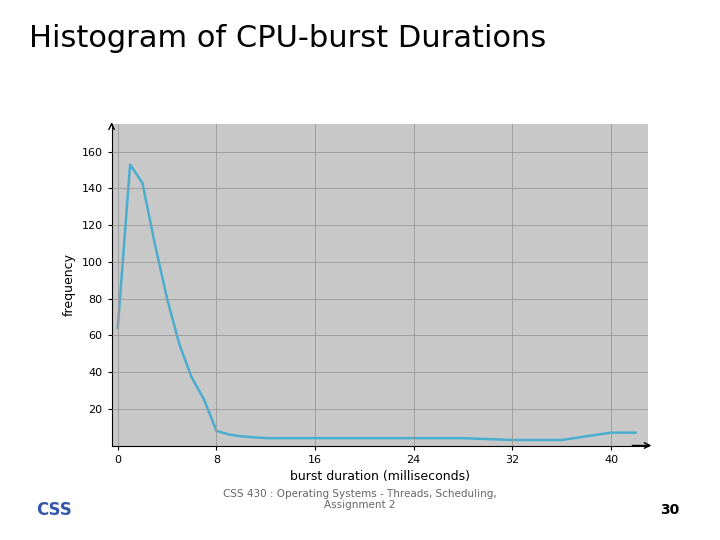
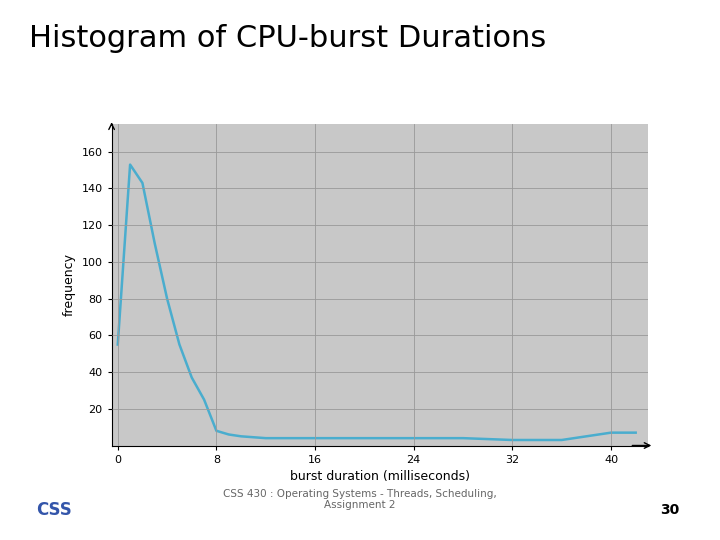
0: 64 -> 55
